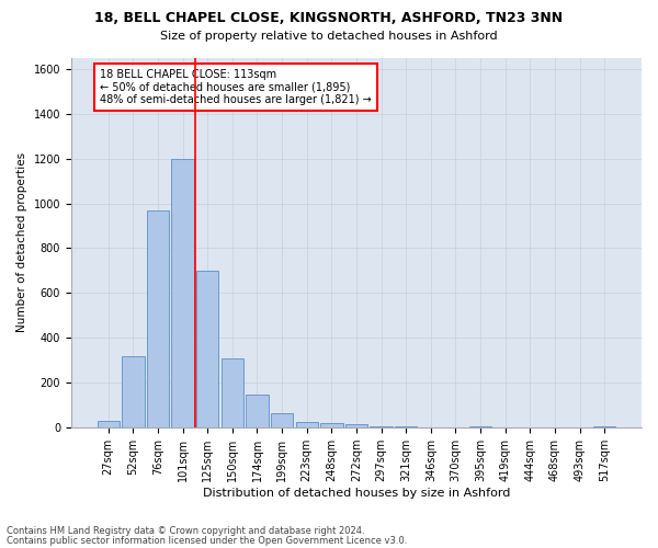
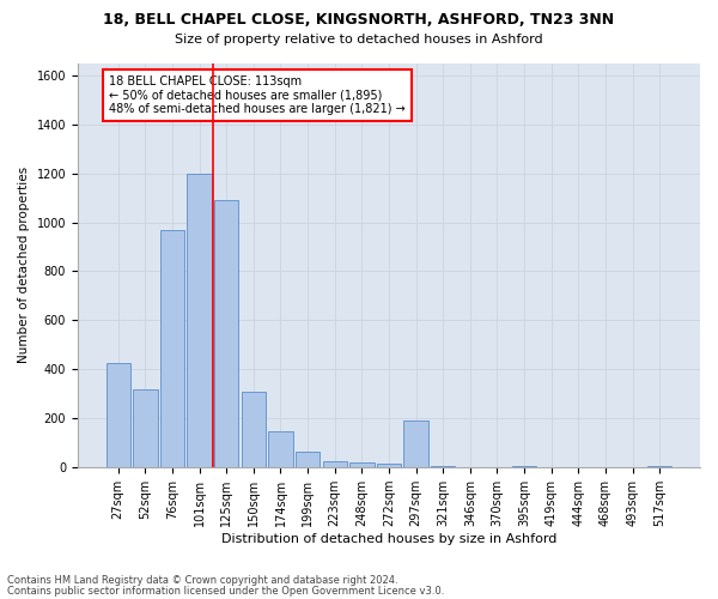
27sqm: 30 -> 425
125sqm: 700 -> 1090
297sqm: 5 -> 190
